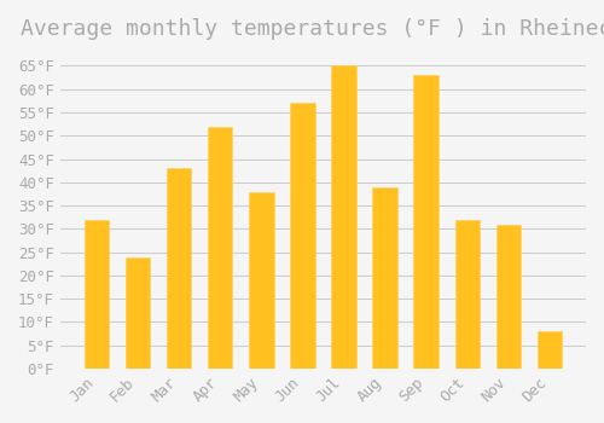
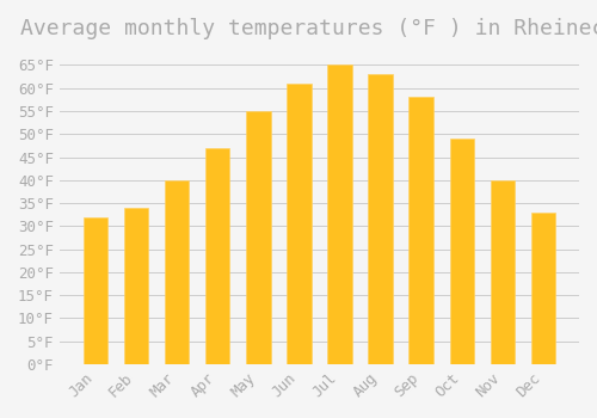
Feb: 24°F -> 34°F
Mar: 43°F -> 40°F
Apr: 52°F -> 47°F
May: 38°F -> 55°F
Jun: 57°F -> 61°F
Aug: 39°F -> 63°F
Sep: 63°F -> 58°F
Oct: 32°F -> 49°F
Nov: 31°F -> 40°F
Dec: 8°F -> 33°F
